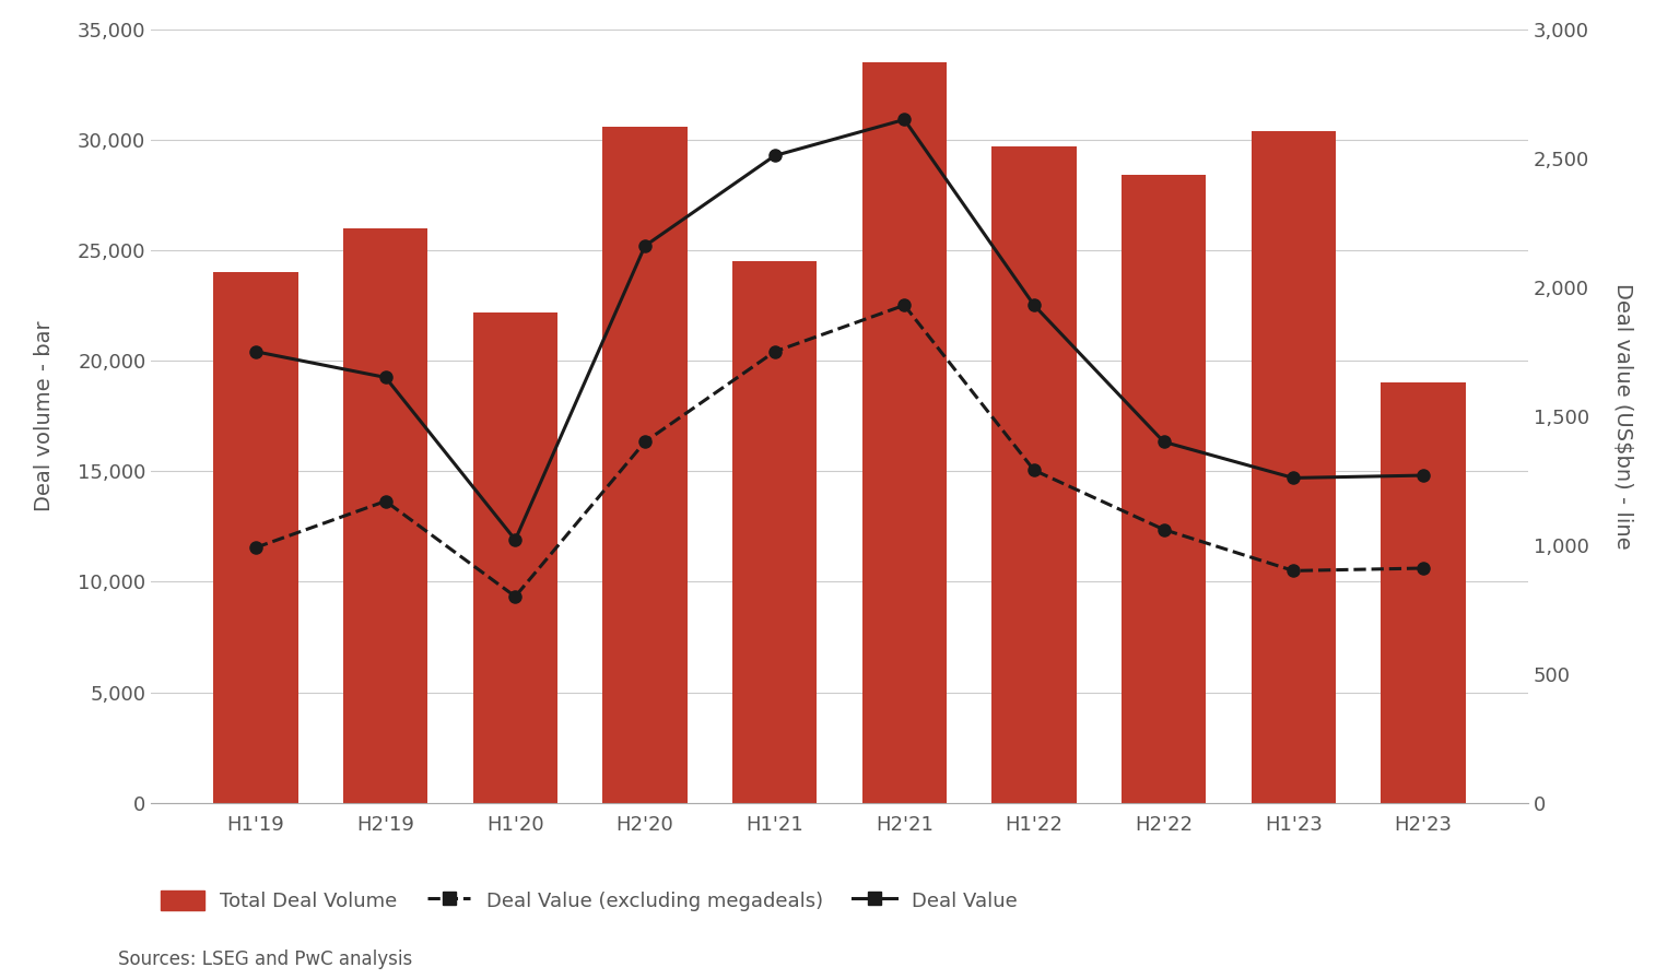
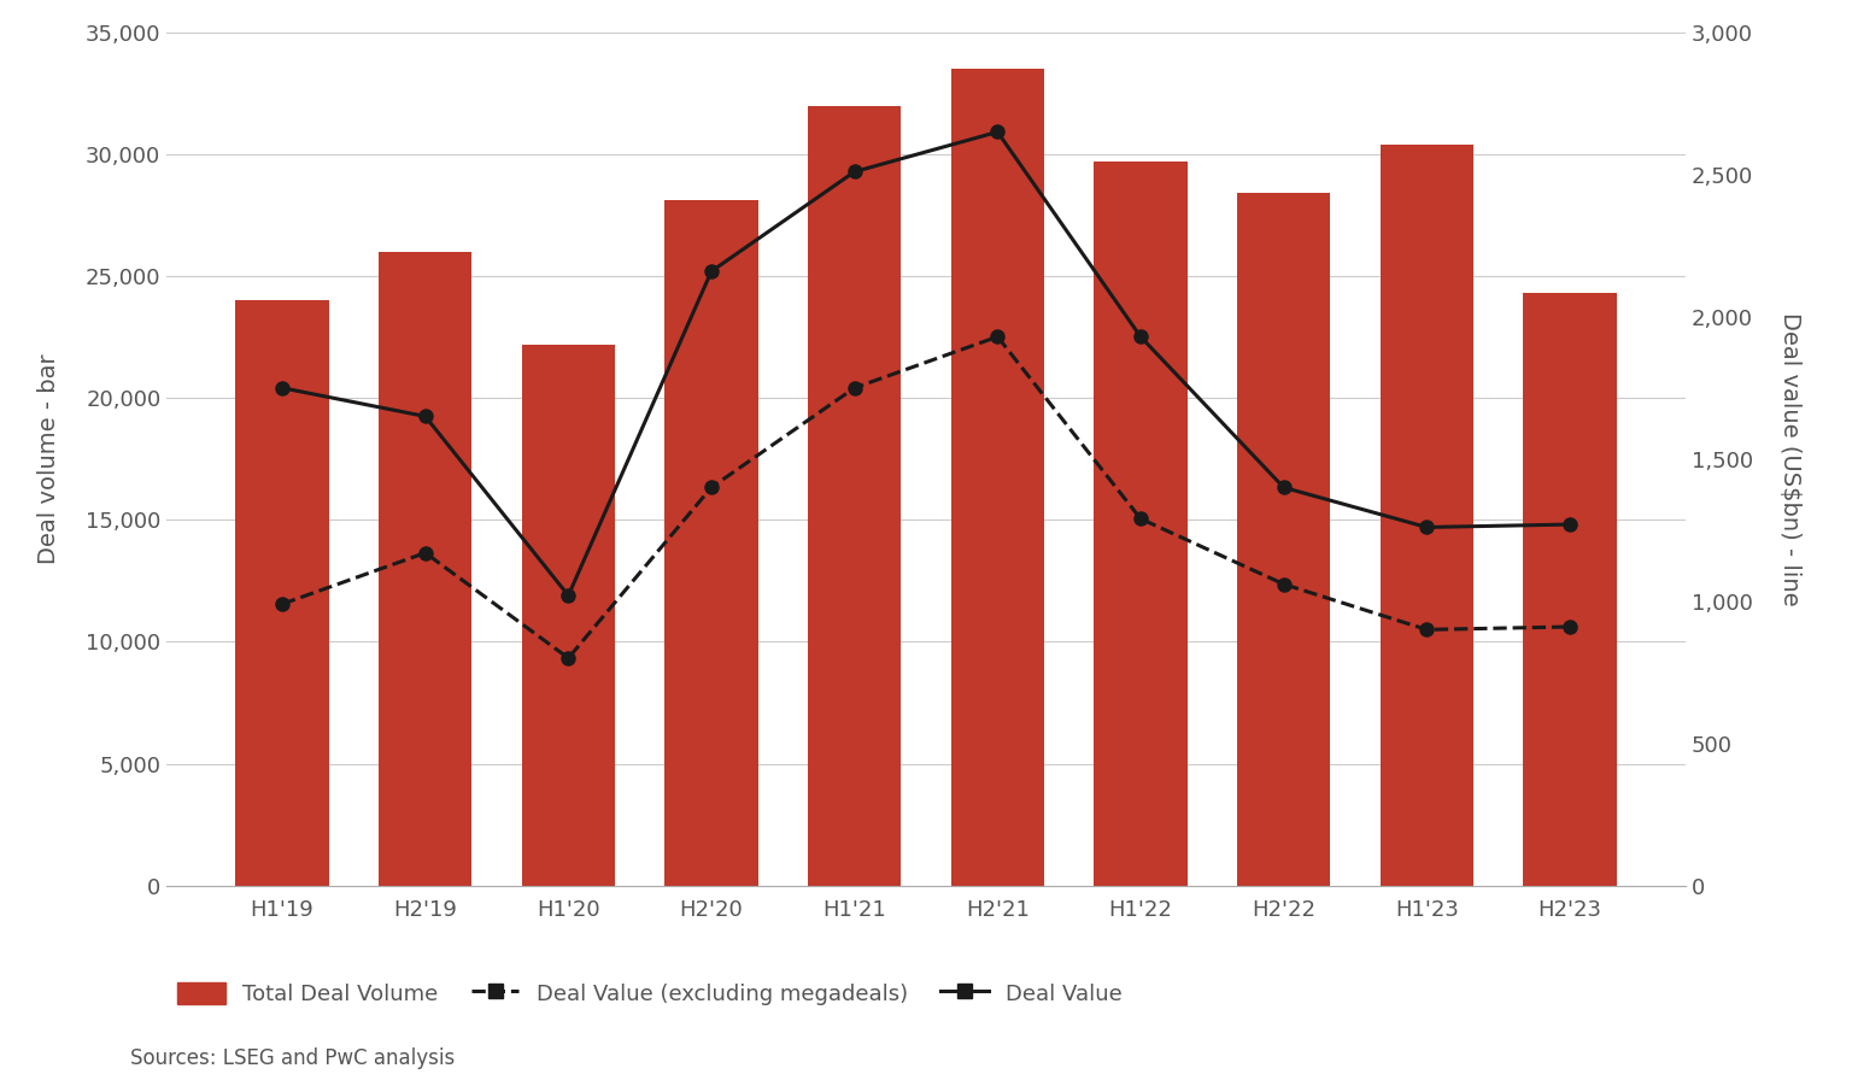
Total Deal Volume/H2'20: 30,600 -> 28,100
Total Deal Volume/H1'21: 24,500 -> 32,000
Total Deal Volume/H2'23: 19,000 -> 24,300
